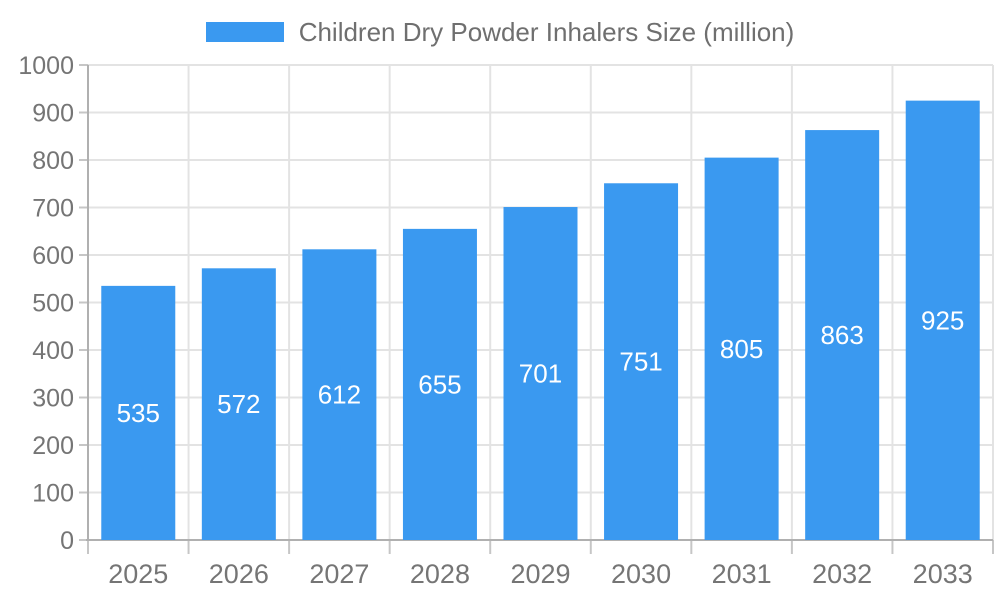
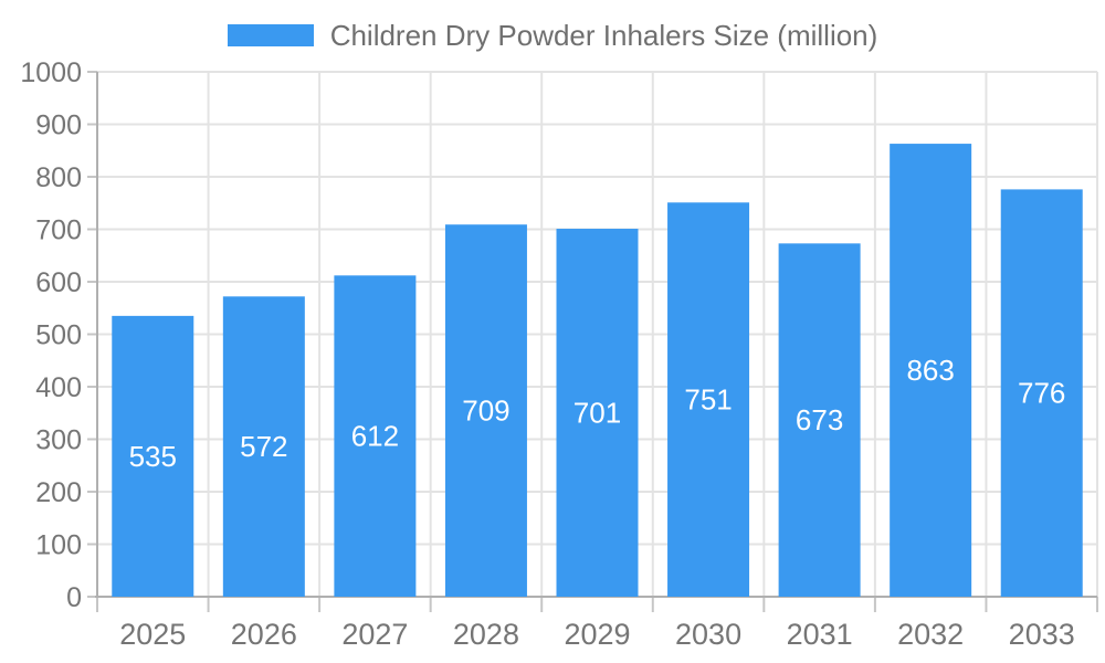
2028: 655 -> 709
2031: 805 -> 673
2033: 925 -> 776
